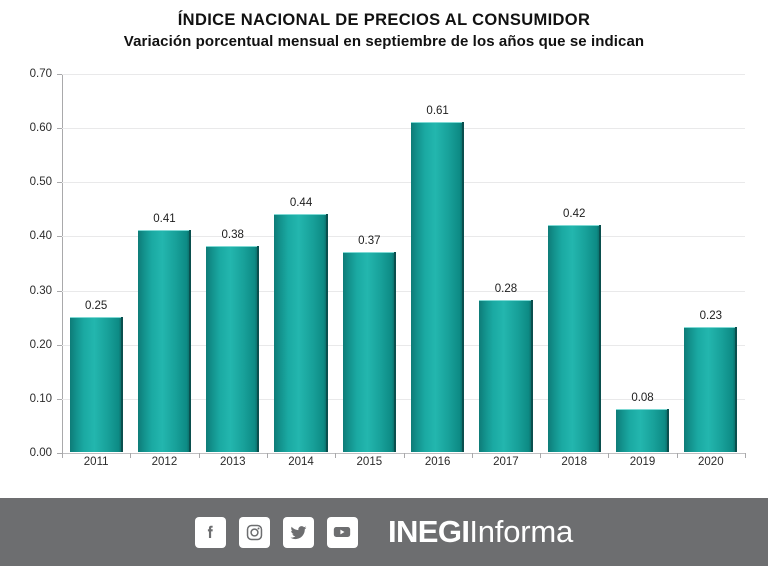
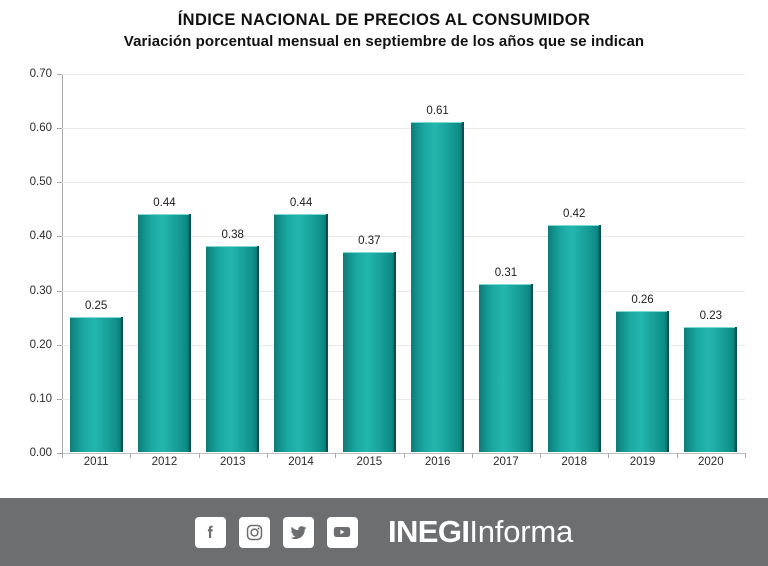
2012: 0.41 -> 0.44
2017: 0.28 -> 0.31
2019: 0.08 -> 0.26
